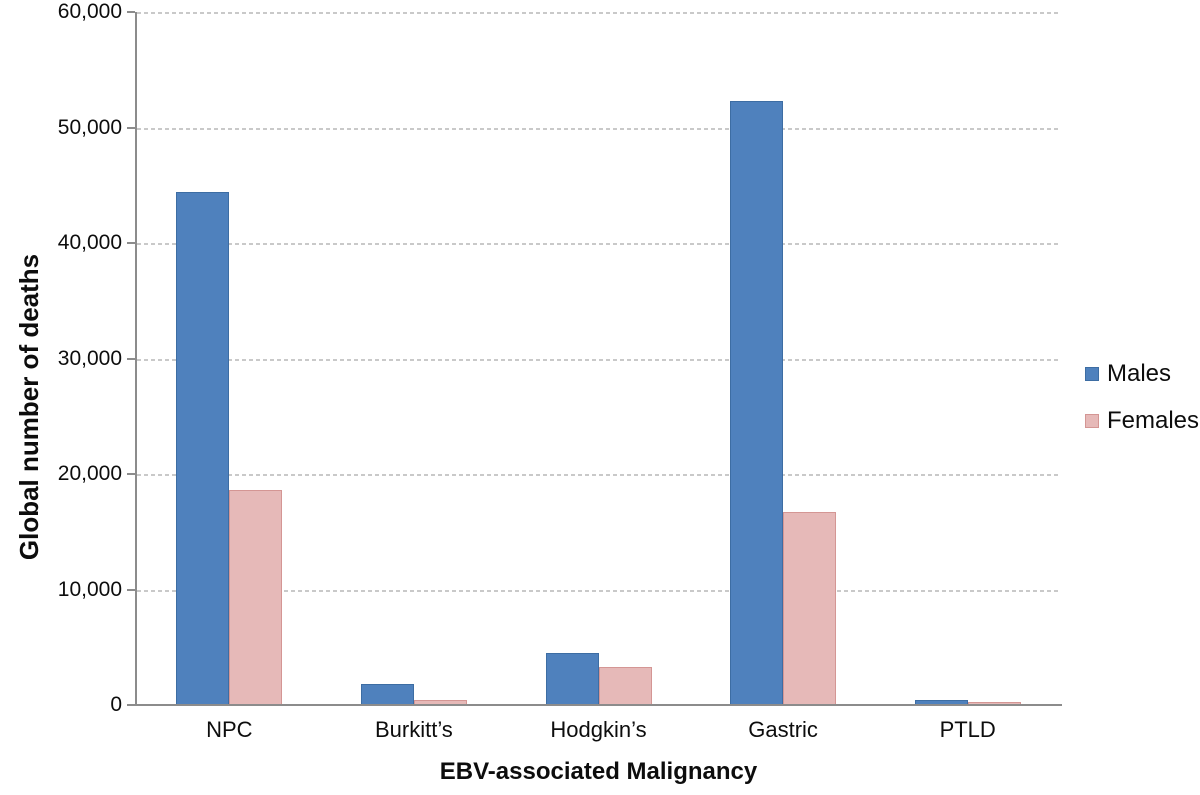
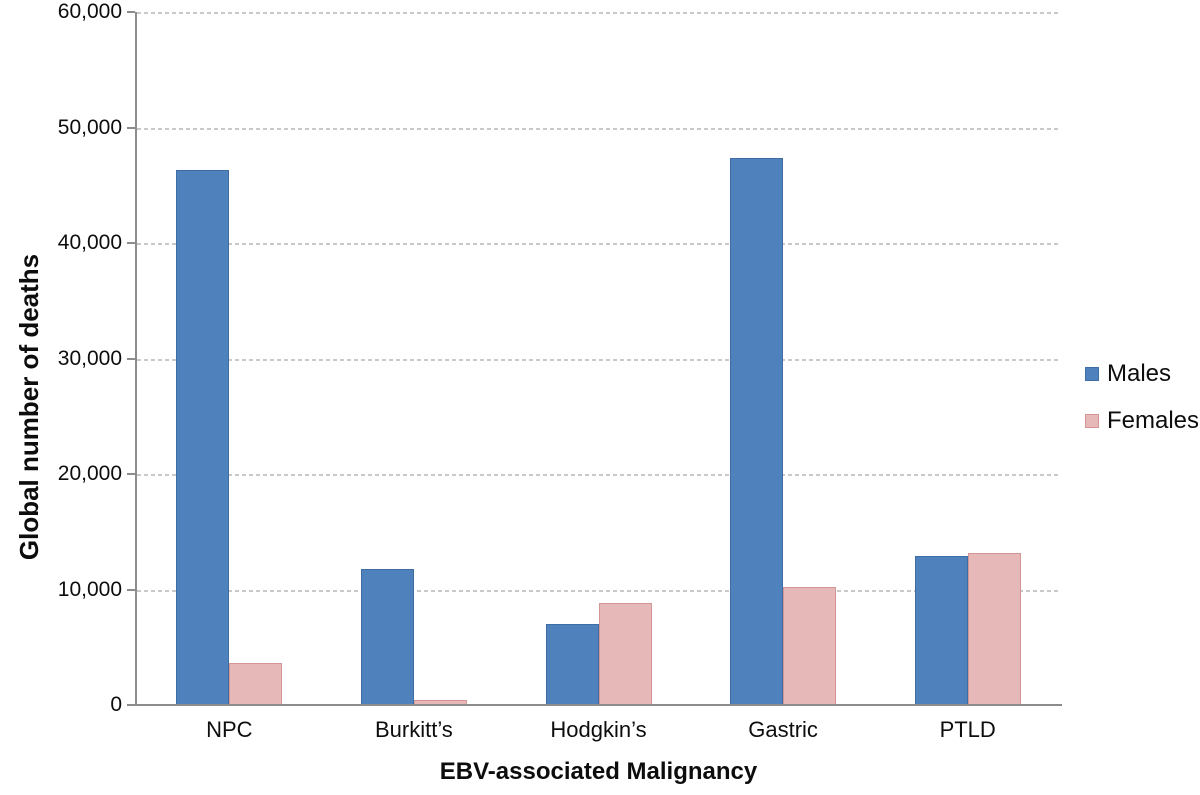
Males/NPC: 44400 -> 46300
Females/NPC: 18600 -> 3600
Males/Burkitt’s: 1800 -> 11800
Males/Hodgkin’s: 4500 -> 7000
Females/Hodgkin’s: 3300 -> 8800
Males/Gastric: 52300 -> 47400
Females/Gastric: 16700 -> 10200
Males/PTLD: 400 -> 12900
Females/PTLD: 300 -> 13200
